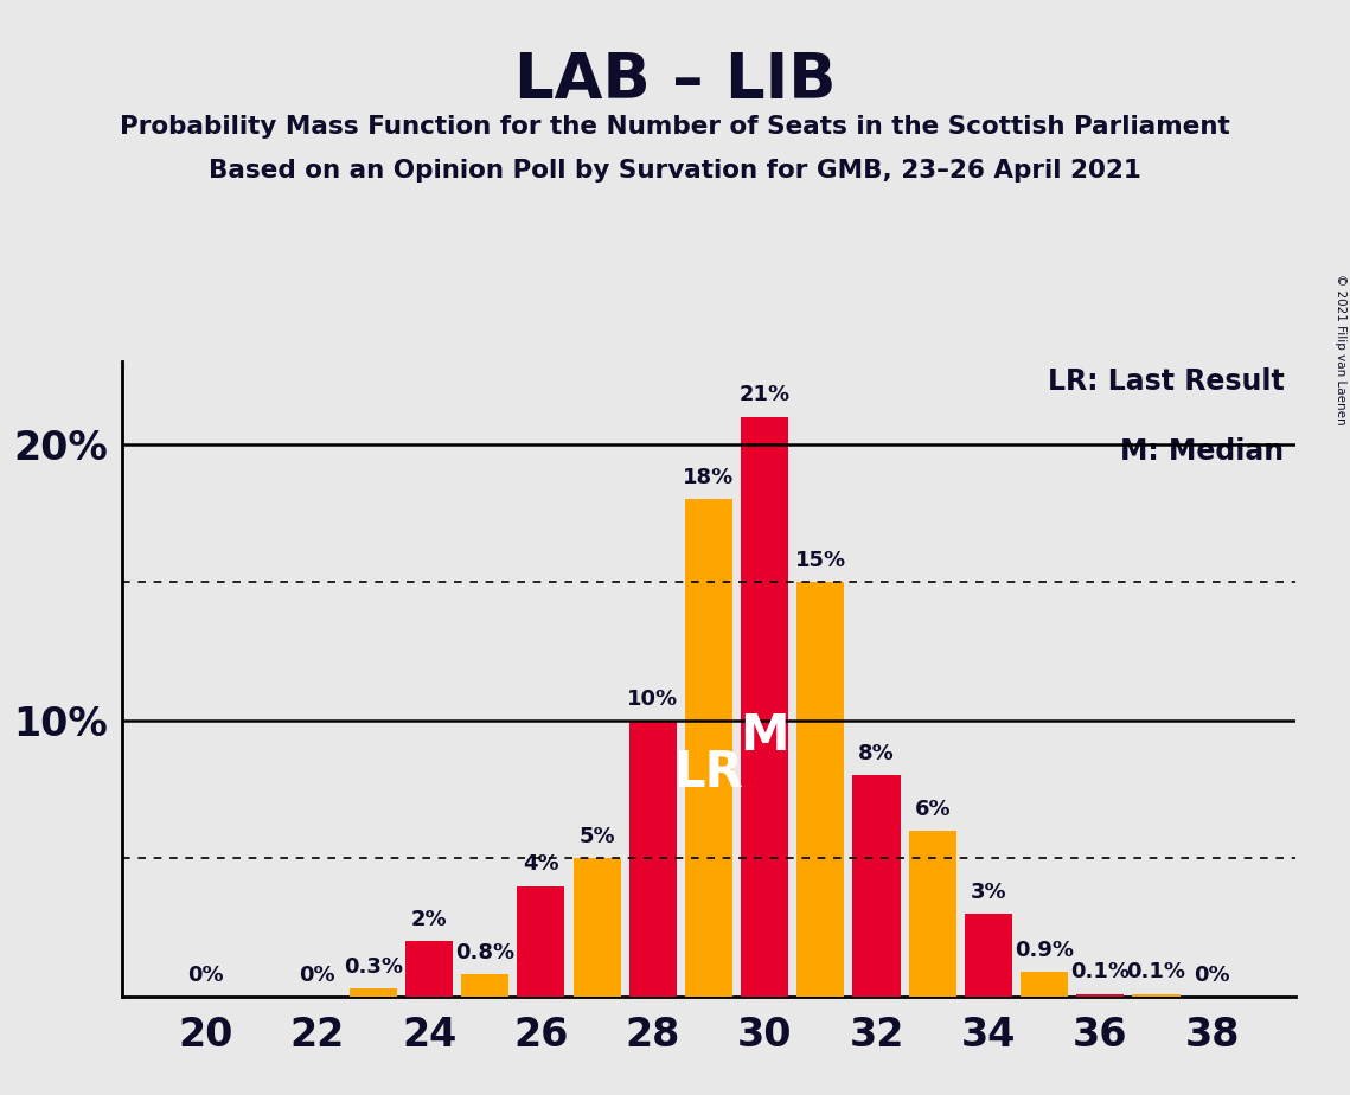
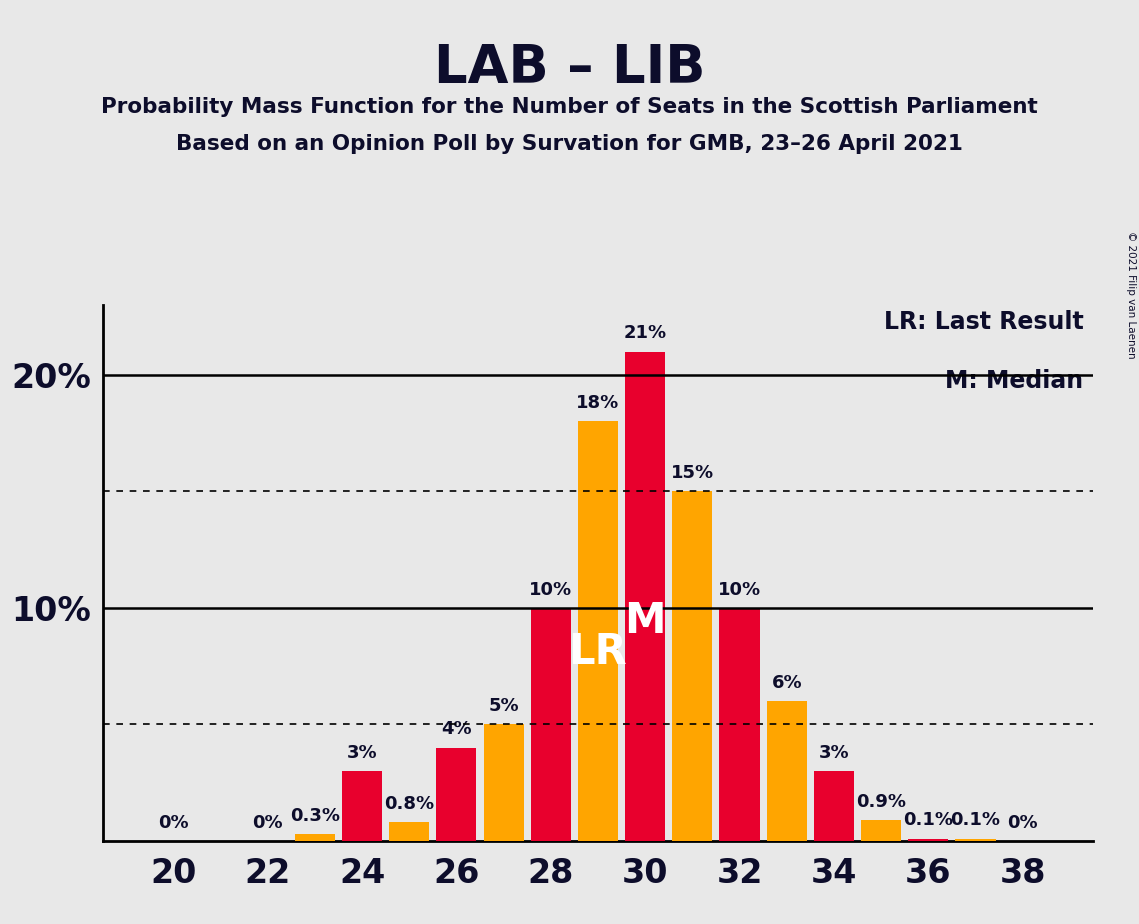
24: 2% -> 3%
32: 8% -> 10%
